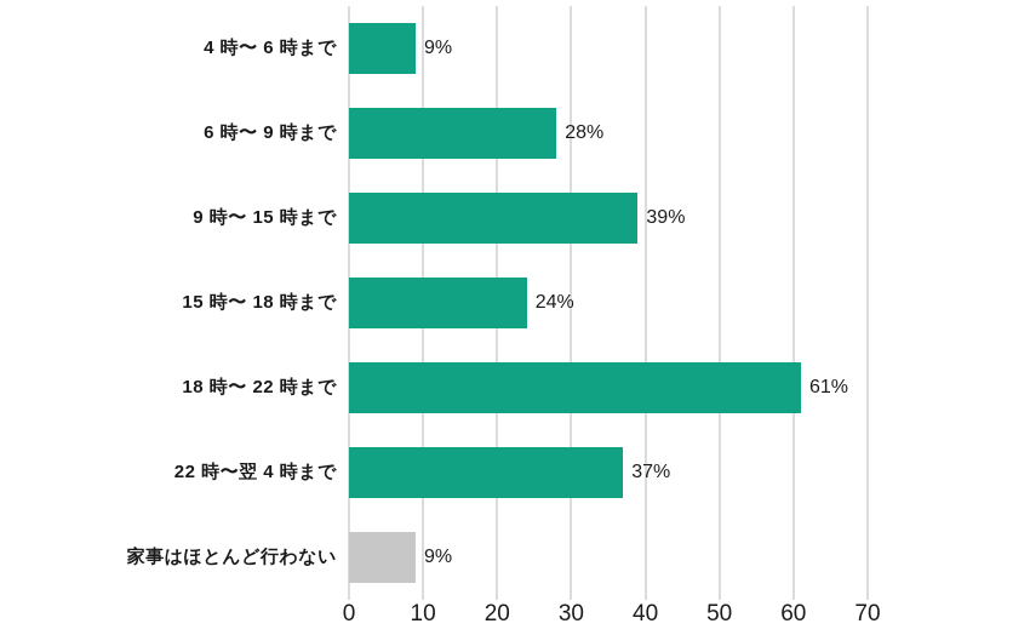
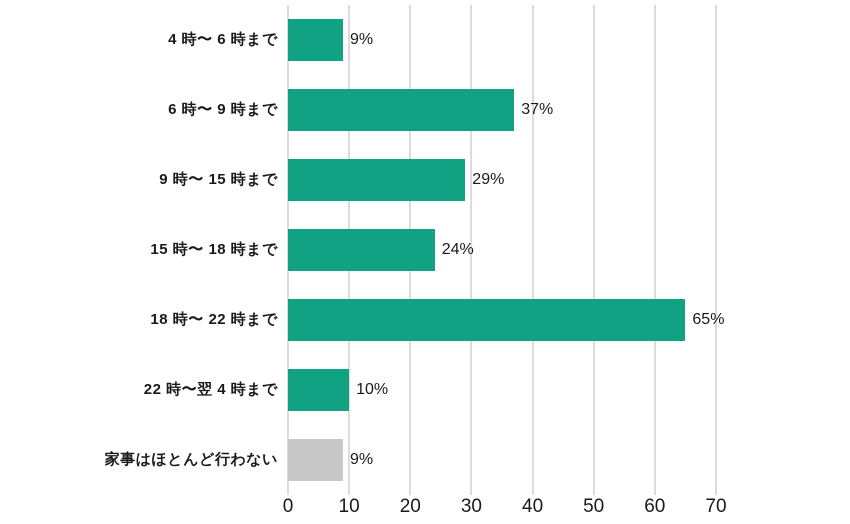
6 時〜 9 時まで: 28% -> 37%
9 時〜 15 時まで: 39% -> 29%
18 時〜 22 時まで: 61% -> 65%
22 時〜翌 4 時まで: 37% -> 10%
